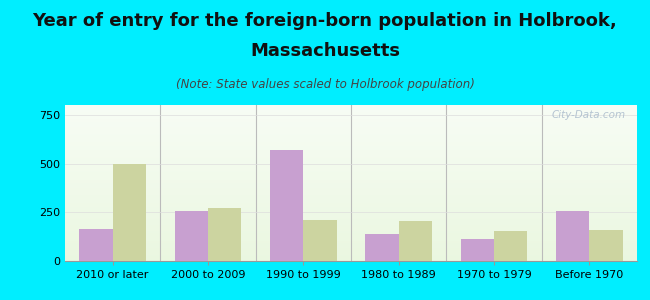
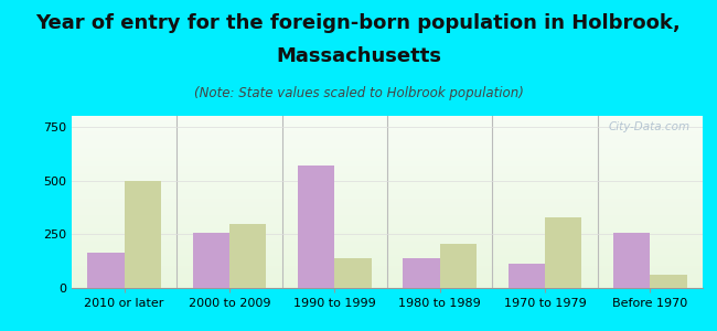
Massachusetts/2000 to 2009: 270 -> 300
Massachusetts/1990 to 1999: 210 -> 140
Massachusetts/1970 to 1979: 160 -> 330
Massachusetts/Before 1970: 160 -> 60
